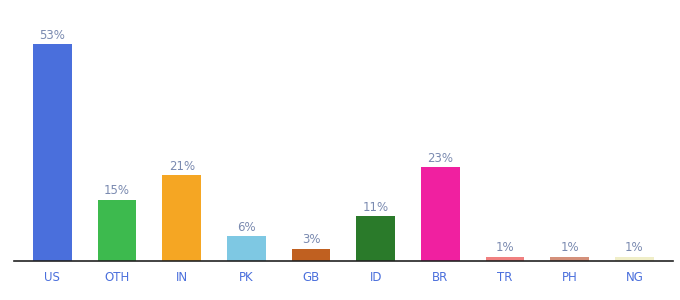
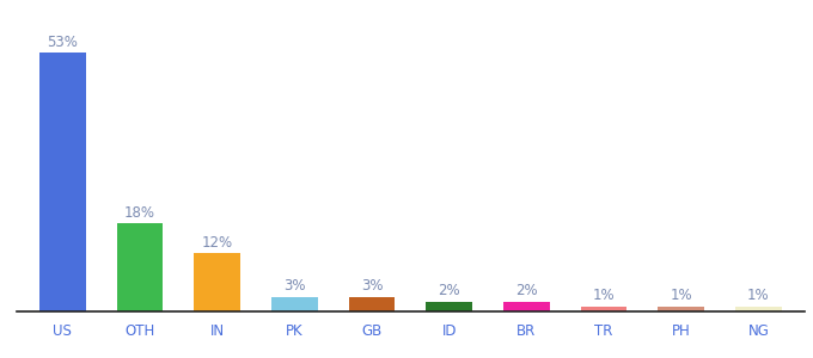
OTH: 15% -> 18%
IN: 21% -> 12%
PK: 6% -> 3%
ID: 11% -> 2%
BR: 23% -> 2%
